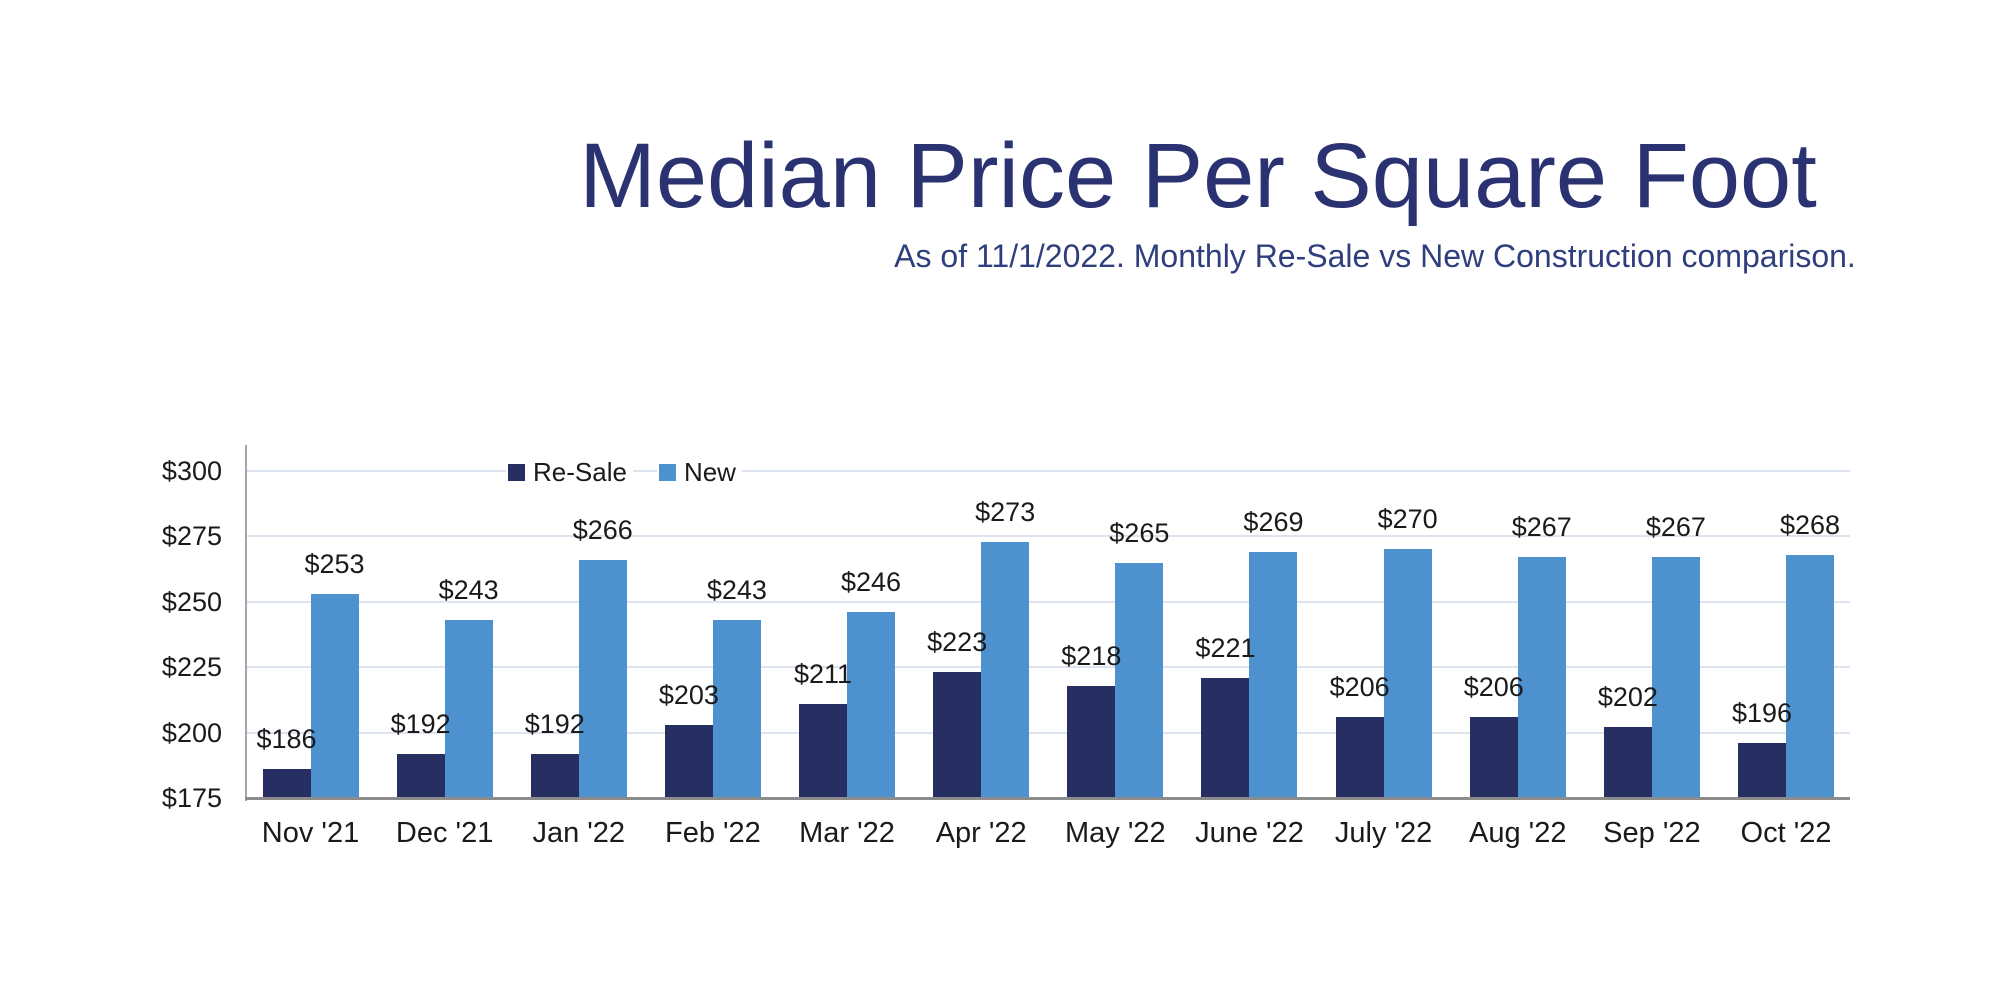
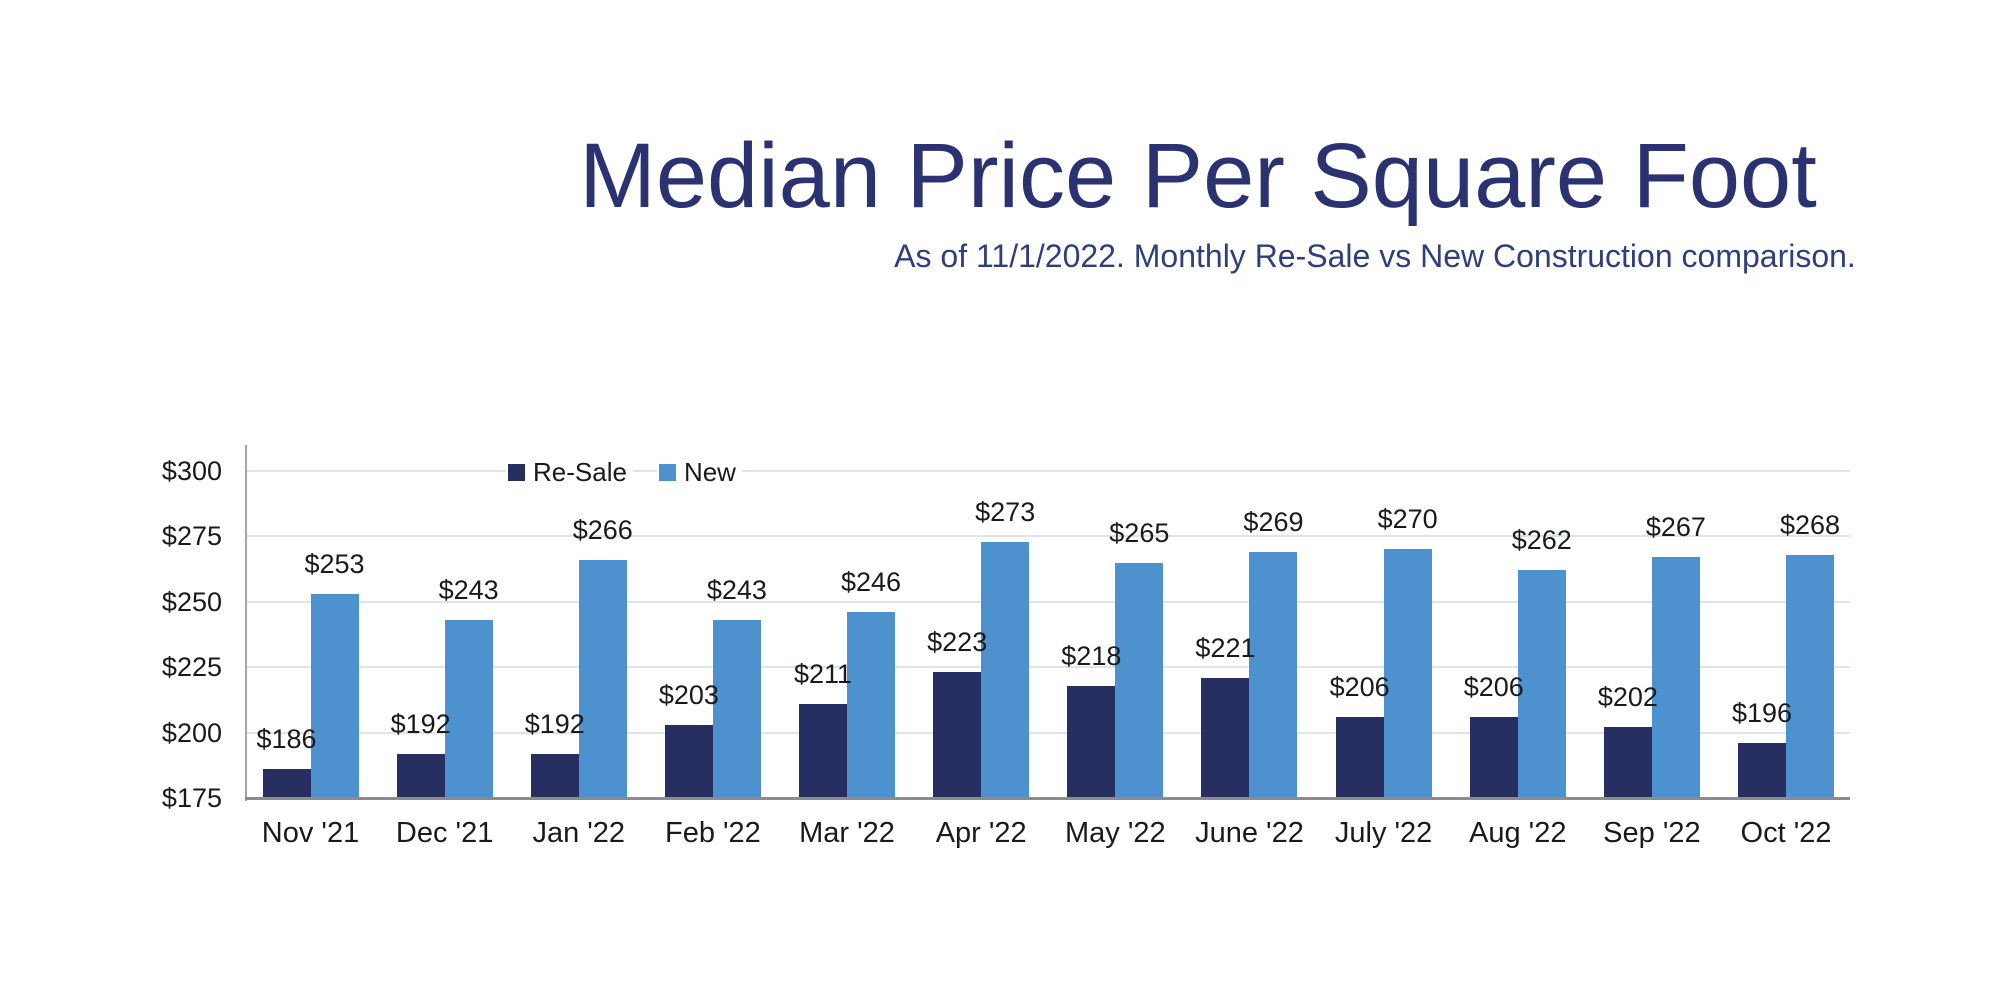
New/Aug '22: $267 -> $262
